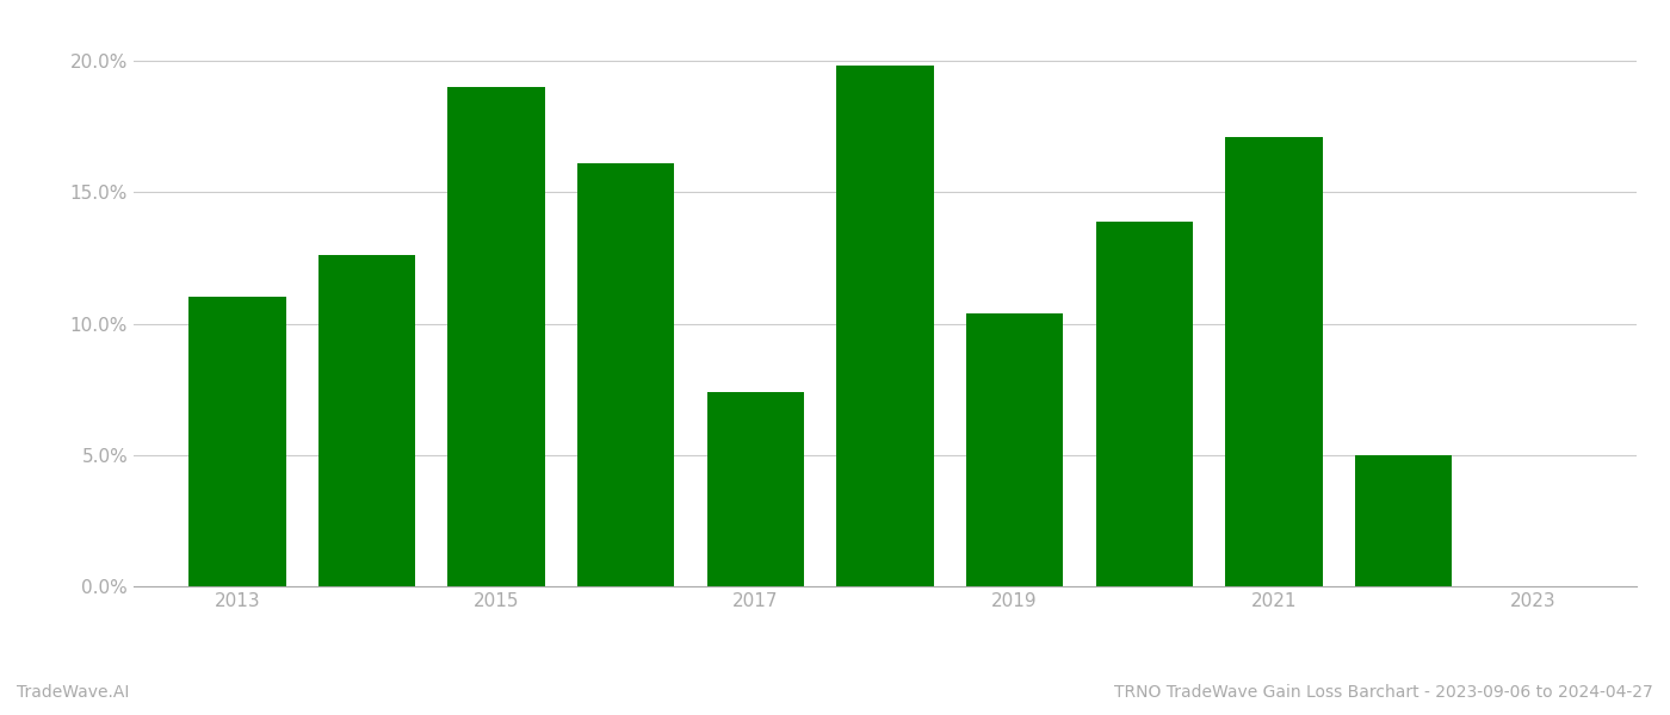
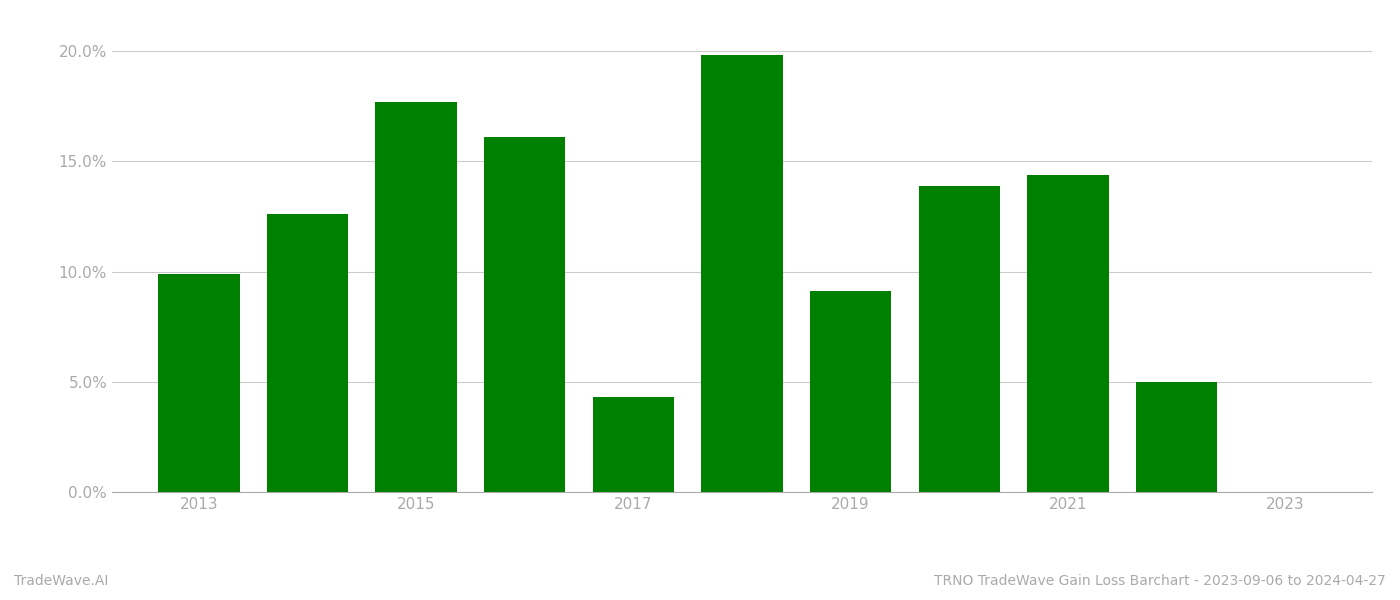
2013: 11.0% -> 9.9%
2015: 19.0% -> 17.7%
2017: 7.4% -> 4.3%
2019: 10.4% -> 9.1%
2021: 17.1% -> 14.4%
